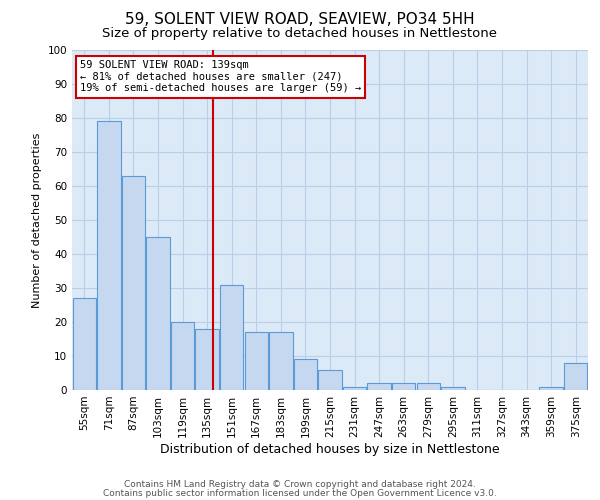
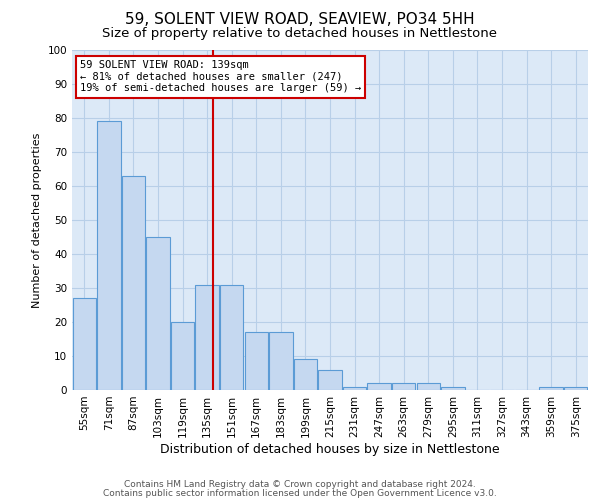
135sqm: 18 -> 31
375sqm: 8 -> 1
